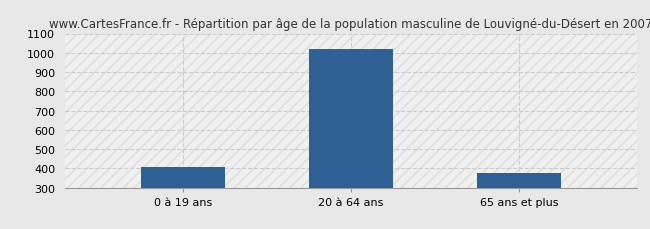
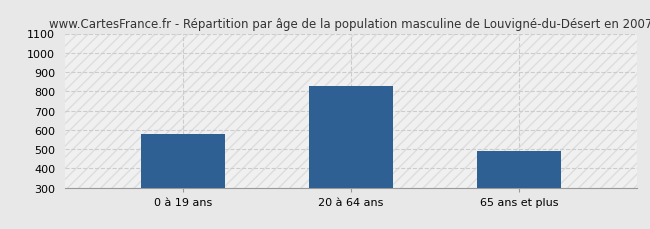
0 à 19 ans: 400 -> 580
20 à 64 ans: 1020 -> 830
65 ans et plus: 380 -> 490
